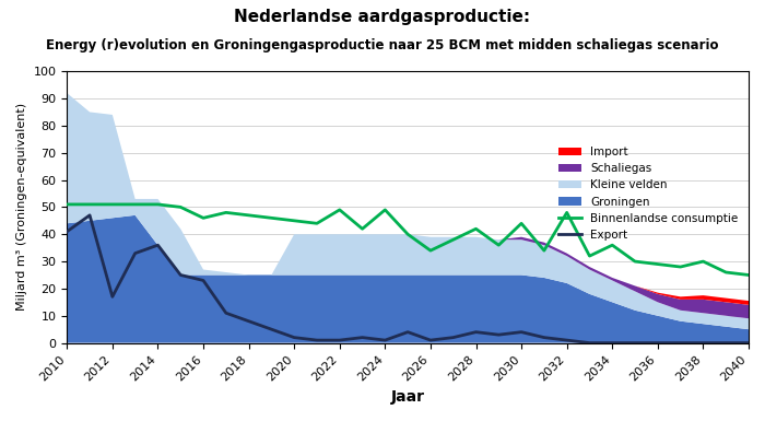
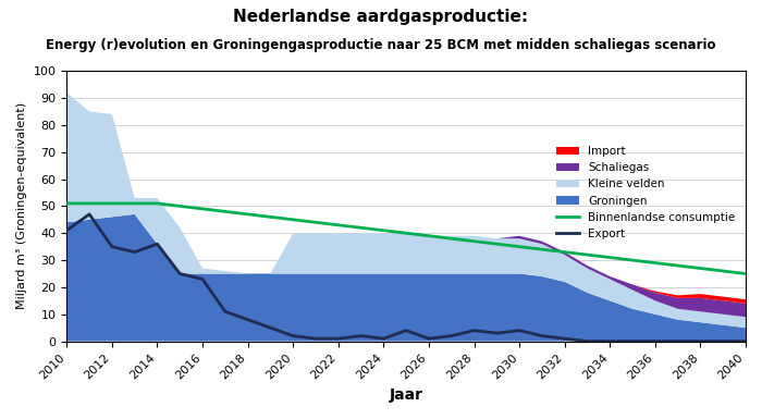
Export/2012: 17 -> 35
Binnenlandse consumptie/2016: 46 -> 49
Binnenlandse consumptie/2022: 49 -> 43
Binnenlandse consumptie/2024: 49 -> 41
Binnenlandse consumptie/2026: 34 -> 39
Binnenlandse consumptie/2028: 42 -> 37
Binnenlandse consumptie/2030: 44 -> 35
Binnenlandse consumptie/2032: 48 -> 33
Binnenlandse consumptie/2034: 36 -> 31
Binnenlandse consumptie/2038: 30 -> 27
